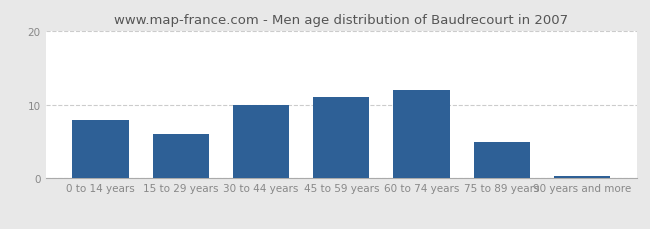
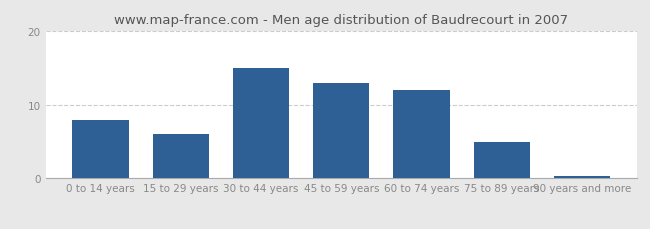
30 to 44 years: 10.0 -> 15.0
45 to 59 years: 11.0 -> 13.0
